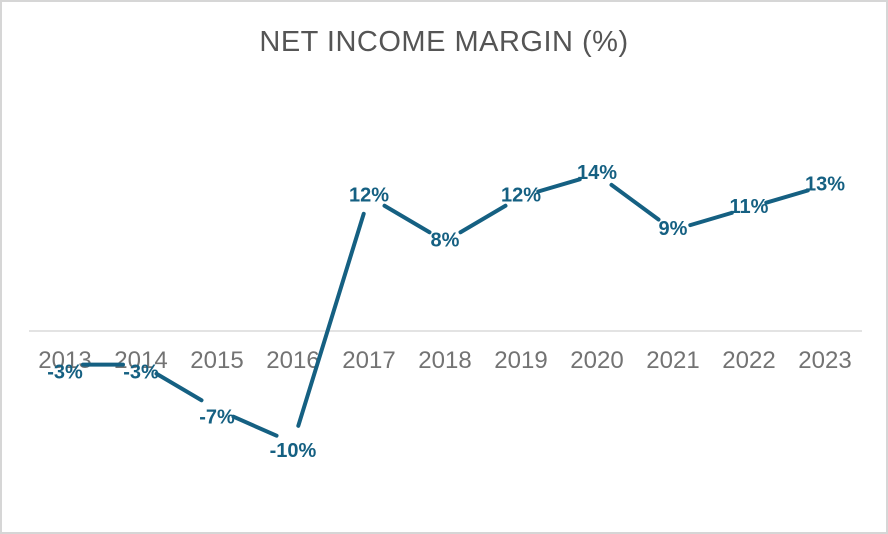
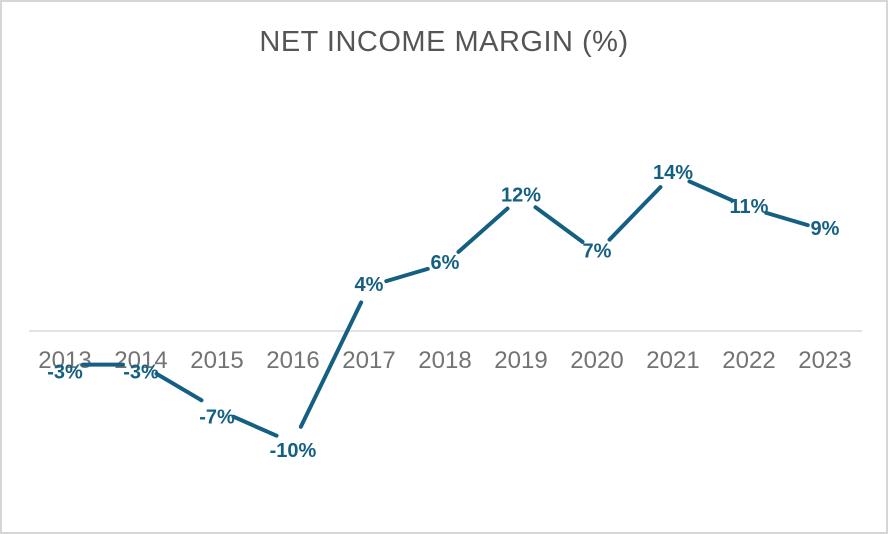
2017: 12% -> 4%
2018: 8% -> 6%
2020: 14% -> 7%
2021: 9% -> 14%
2023: 13% -> 9%
